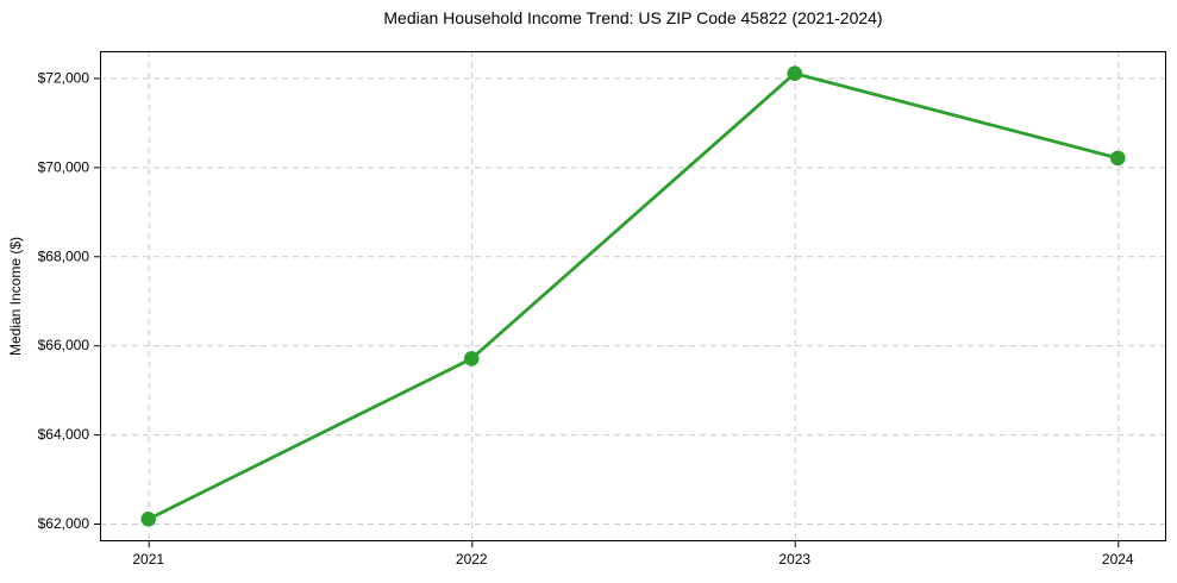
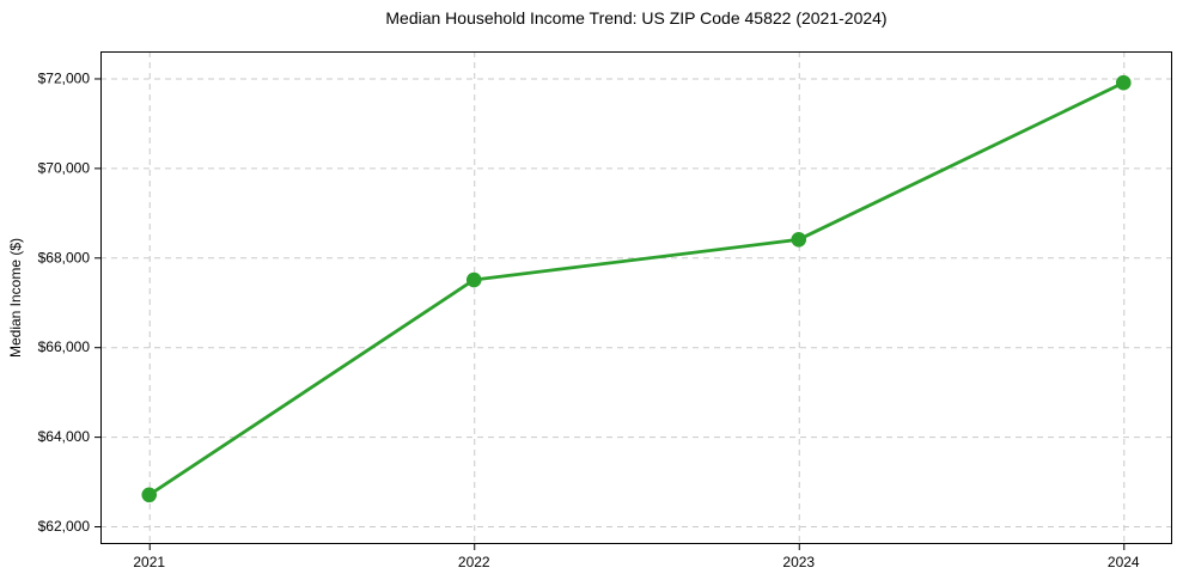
2021: $62100 -> $62700
2022: $65700 -> $67500
2023: $72100 -> $68400
2024: $70200 -> $71900
